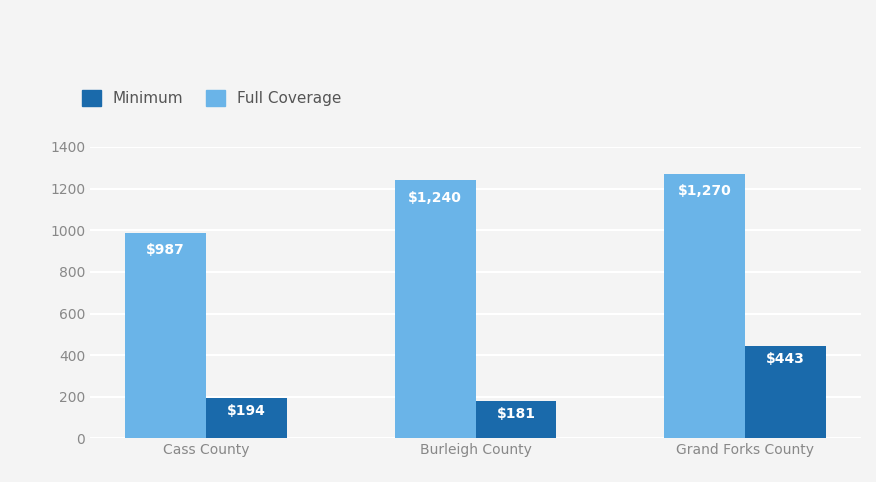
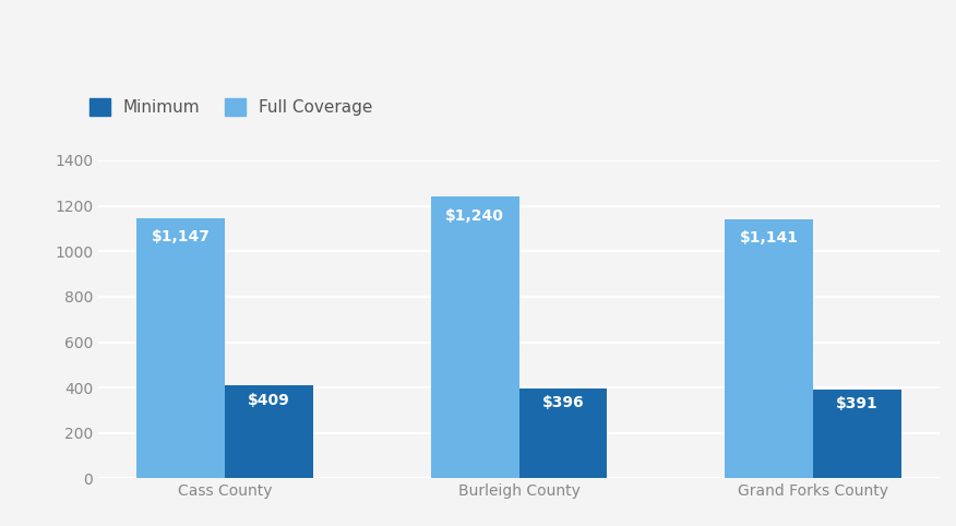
Full Coverage/Cass County: $987 -> $1,147
Minimum/Cass County: $194 -> $409
Minimum/Burleigh County: $181 -> $396
Full Coverage/Grand Forks County: $1,270 -> $1,141
Minimum/Grand Forks County: $443 -> $391
